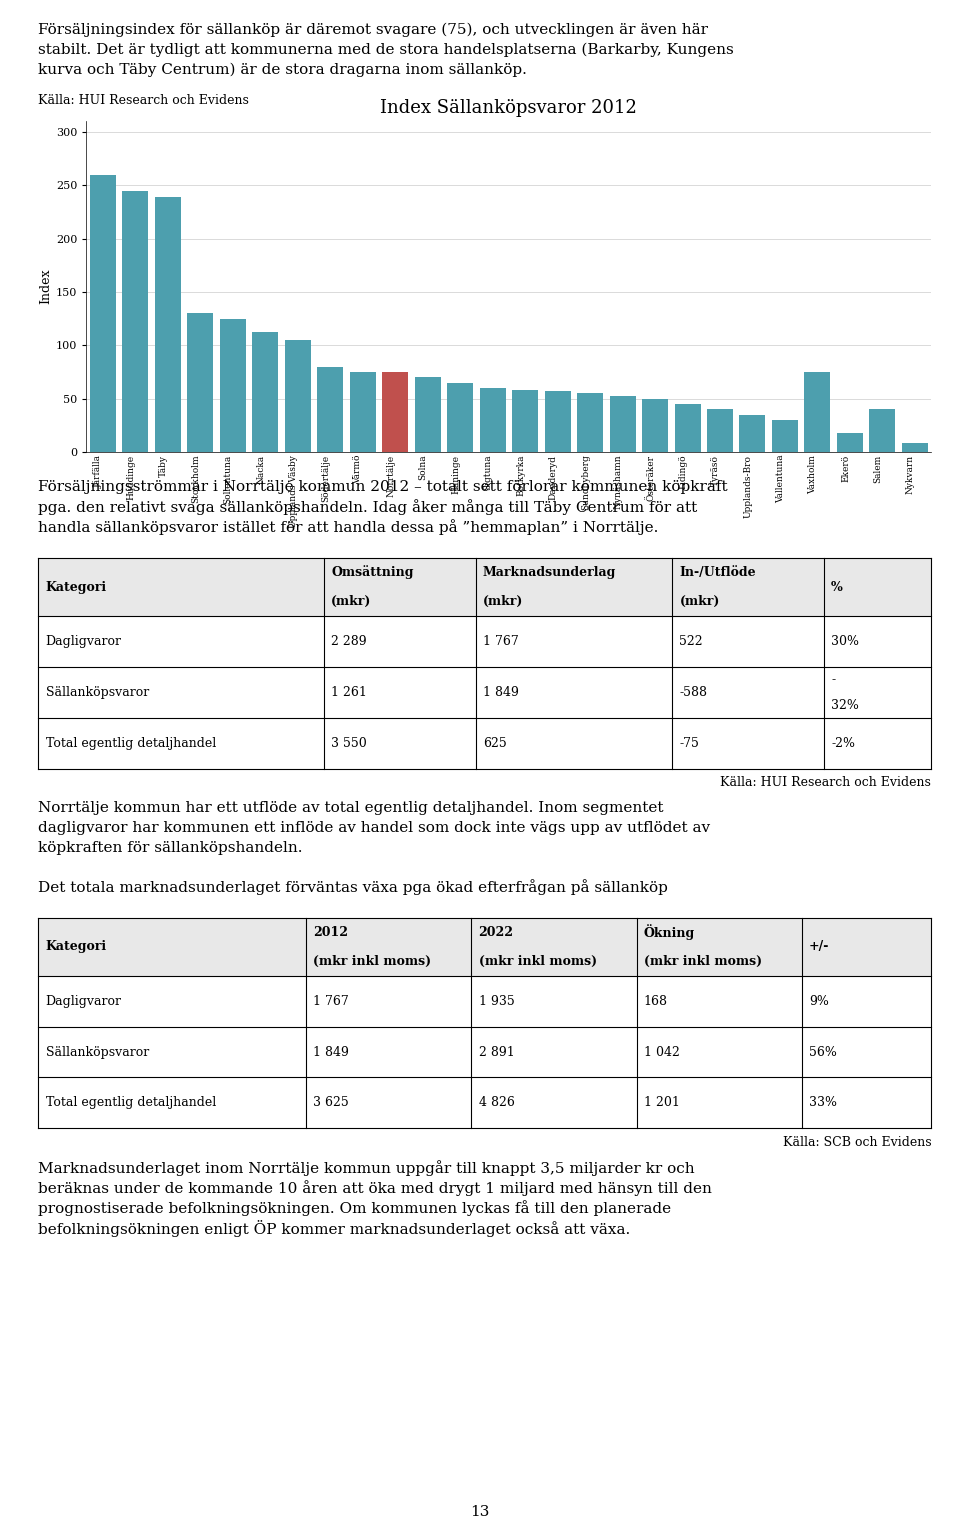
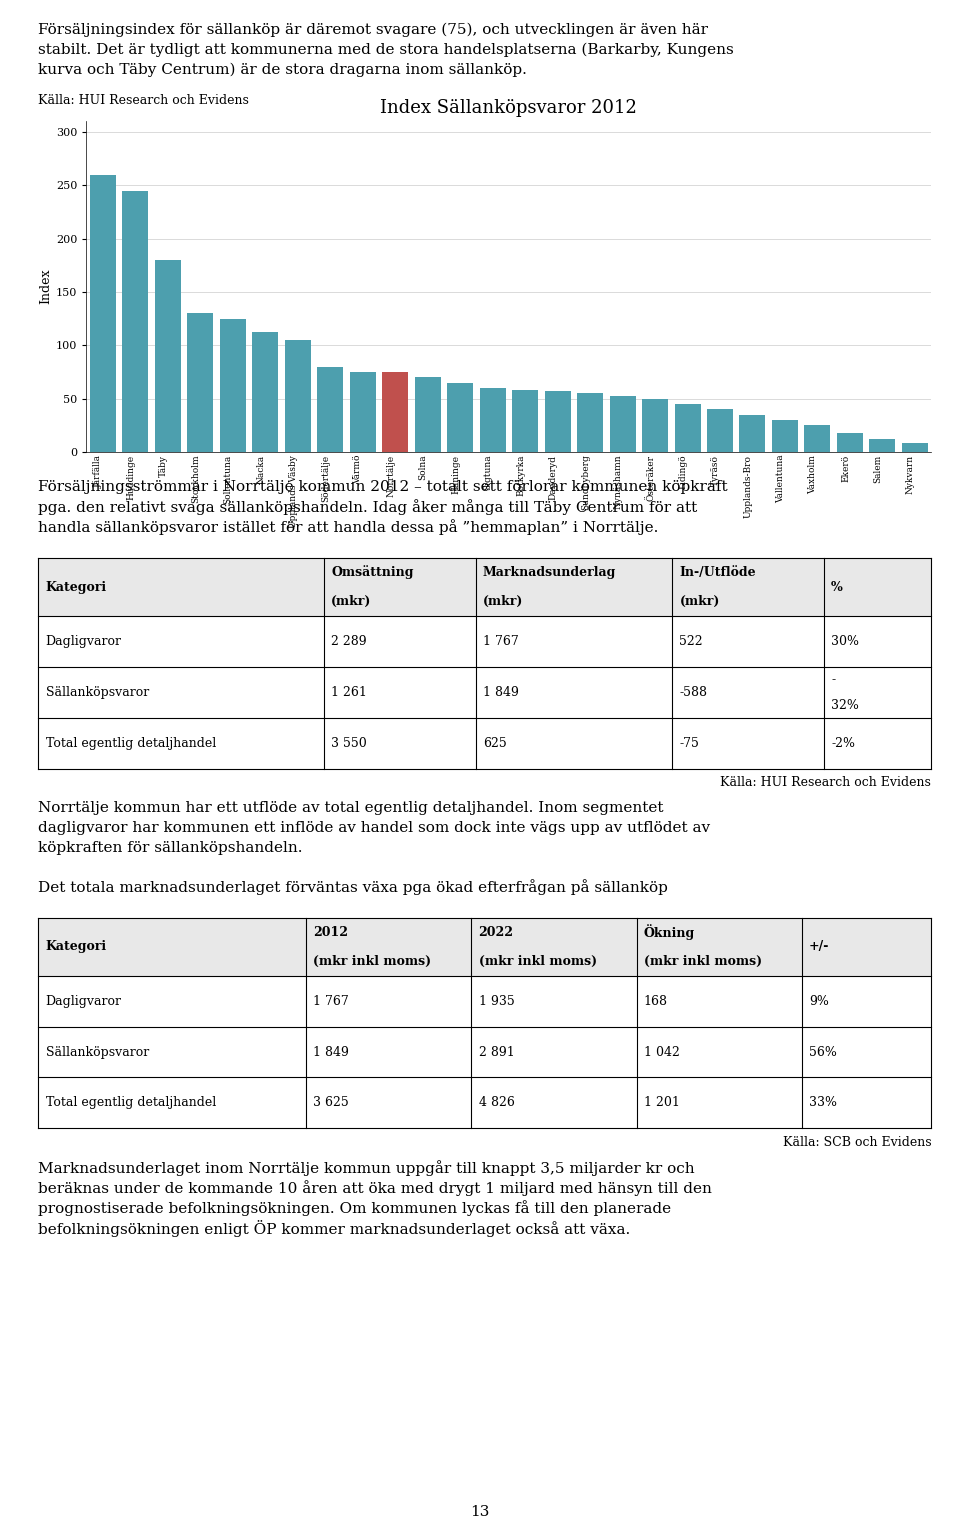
Täby: 239 -> 180
Vaxholm: 75 -> 25
Salem: 40 -> 12
